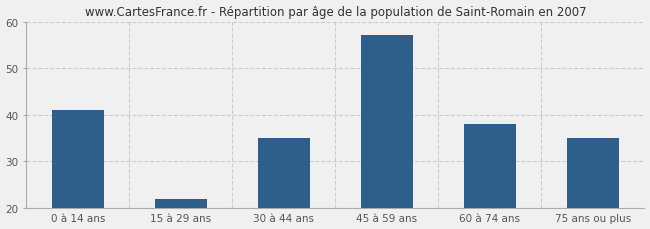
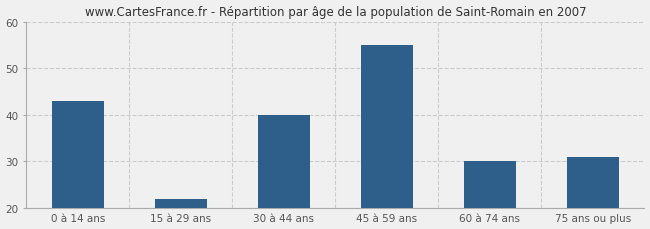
0 à 14 ans: 41 -> 43
30 à 44 ans: 35 -> 40
45 à 59 ans: 57 -> 55
60 à 74 ans: 38 -> 30
75 ans ou plus: 35 -> 31
